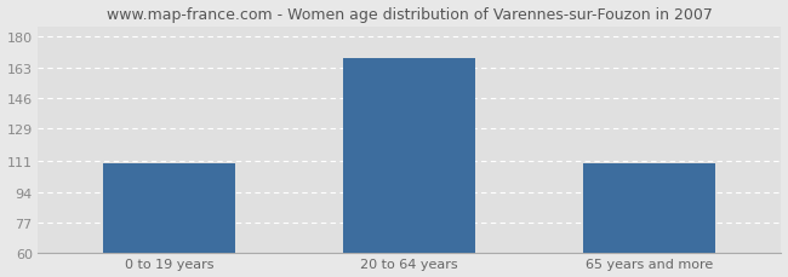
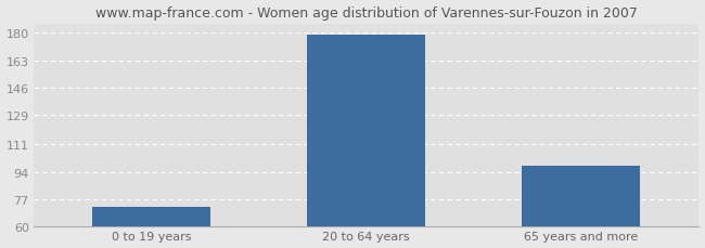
0 to 19 years: 110 -> 72
20 to 64 years: 168 -> 179
65 years and more: 110 -> 98
